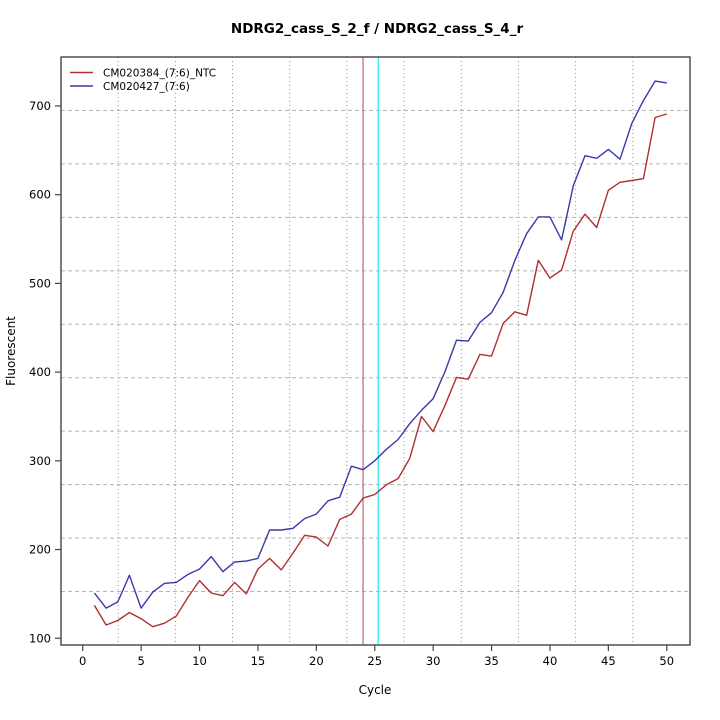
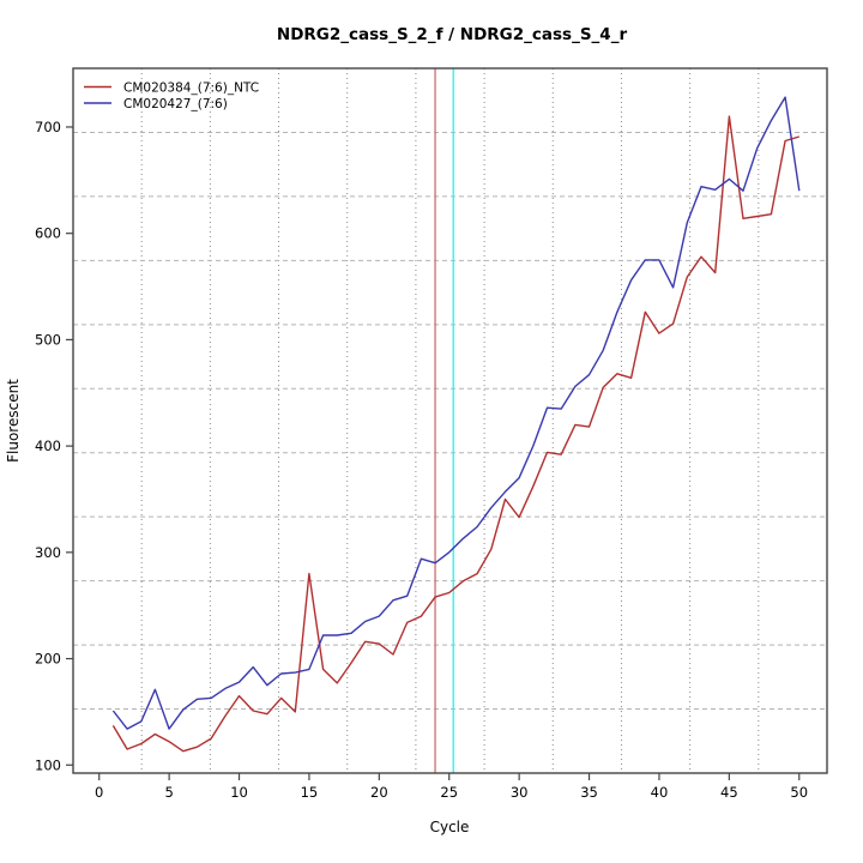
CM020384_(7:6)_NTC/15: 180 -> 280
CM020384_(7:6)_NTC/45: 600 -> 710
CM020427_(7:6)/50: 730 -> 640
